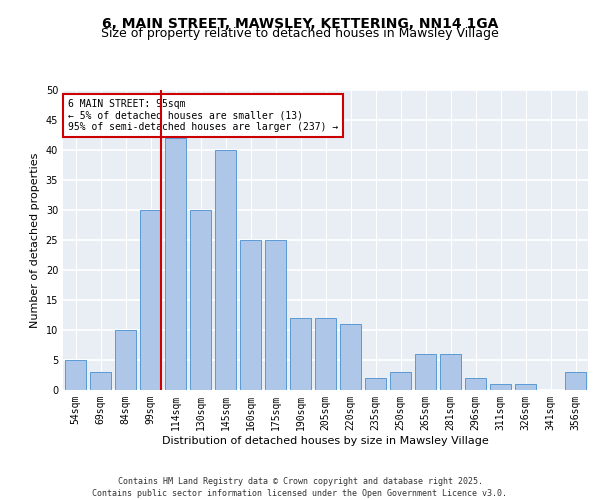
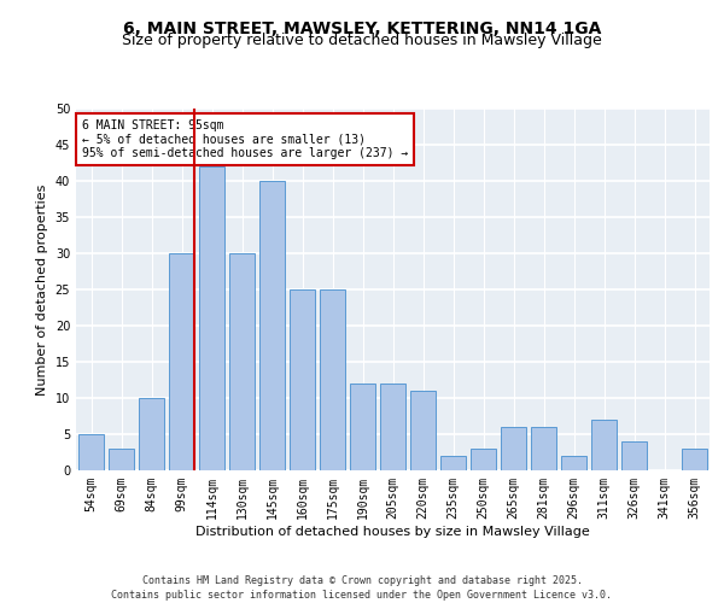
311sqm: 1 -> 7
326sqm: 1 -> 4
